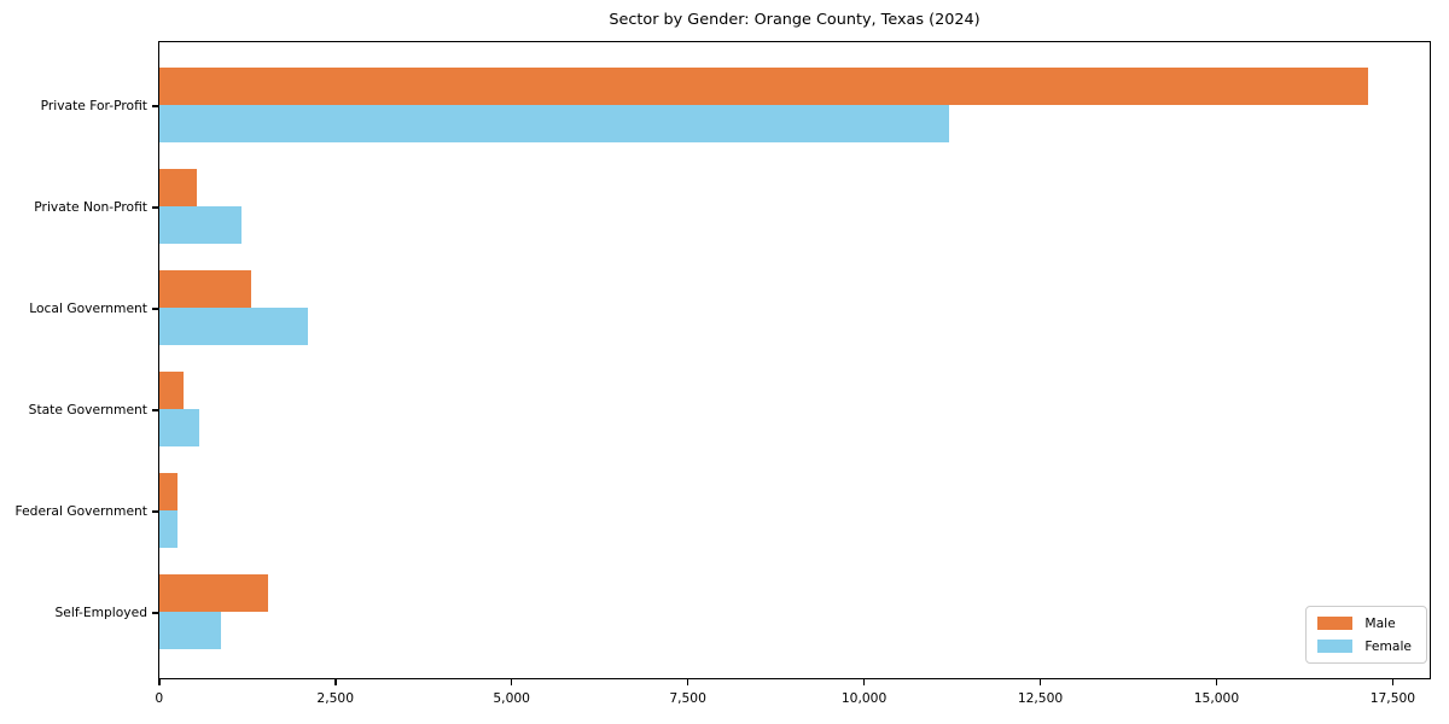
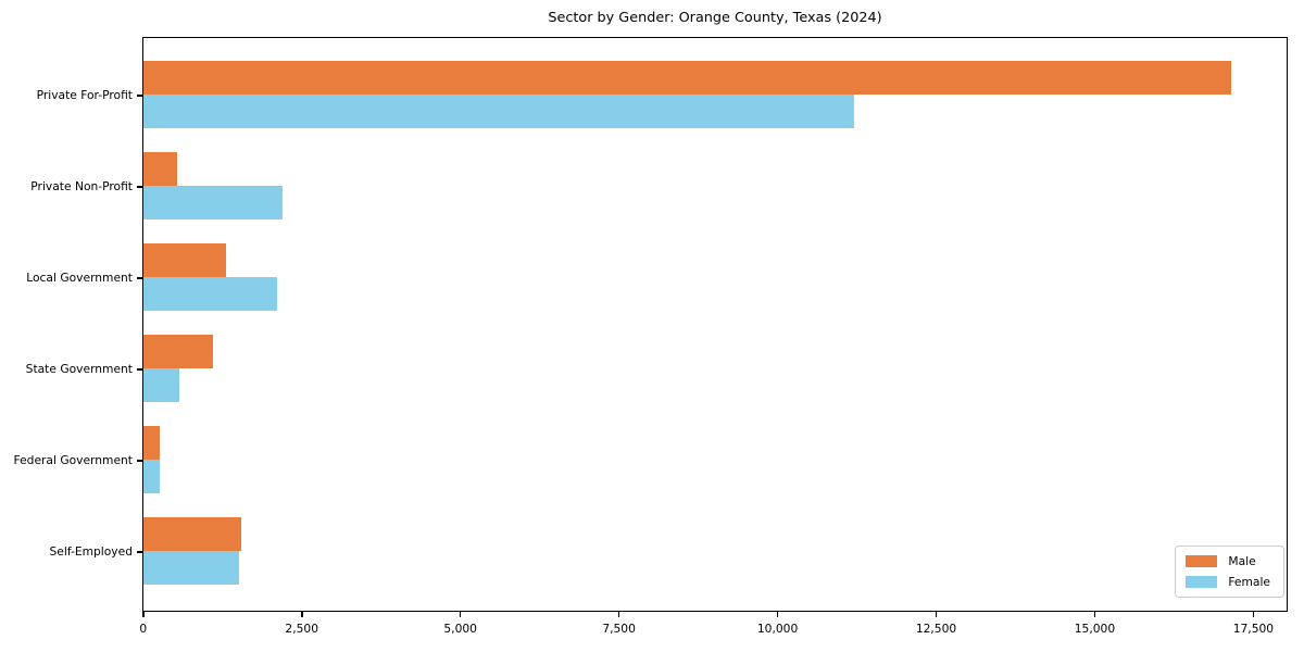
Female/Private Non-Profit: 1200 -> 2200
Male/State Government: 400 -> 1100
Female/Self-Employed: 900 -> 1500
